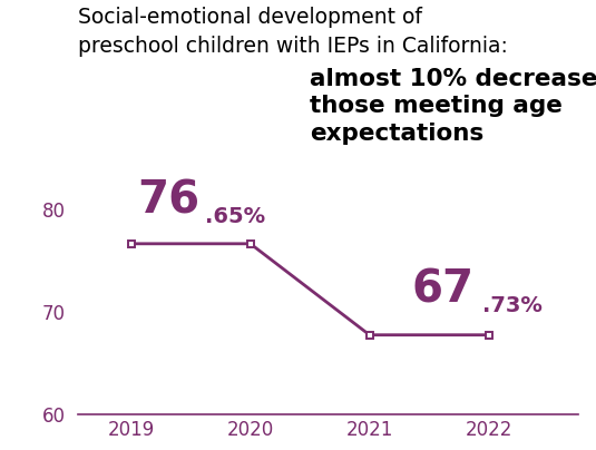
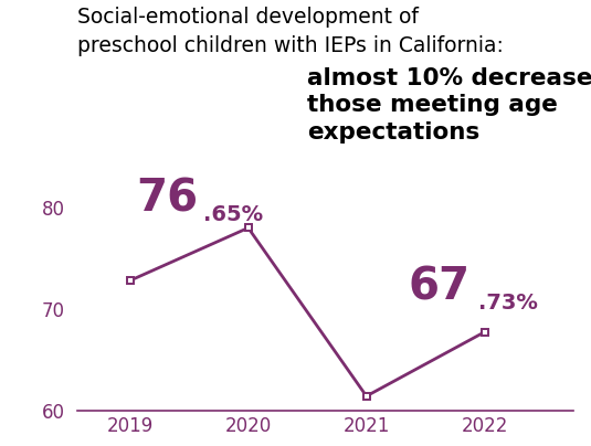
2019: 76.7 -> 72.8
2020: 76.7 -> 78.0
2021: 67.7 -> 61.4
